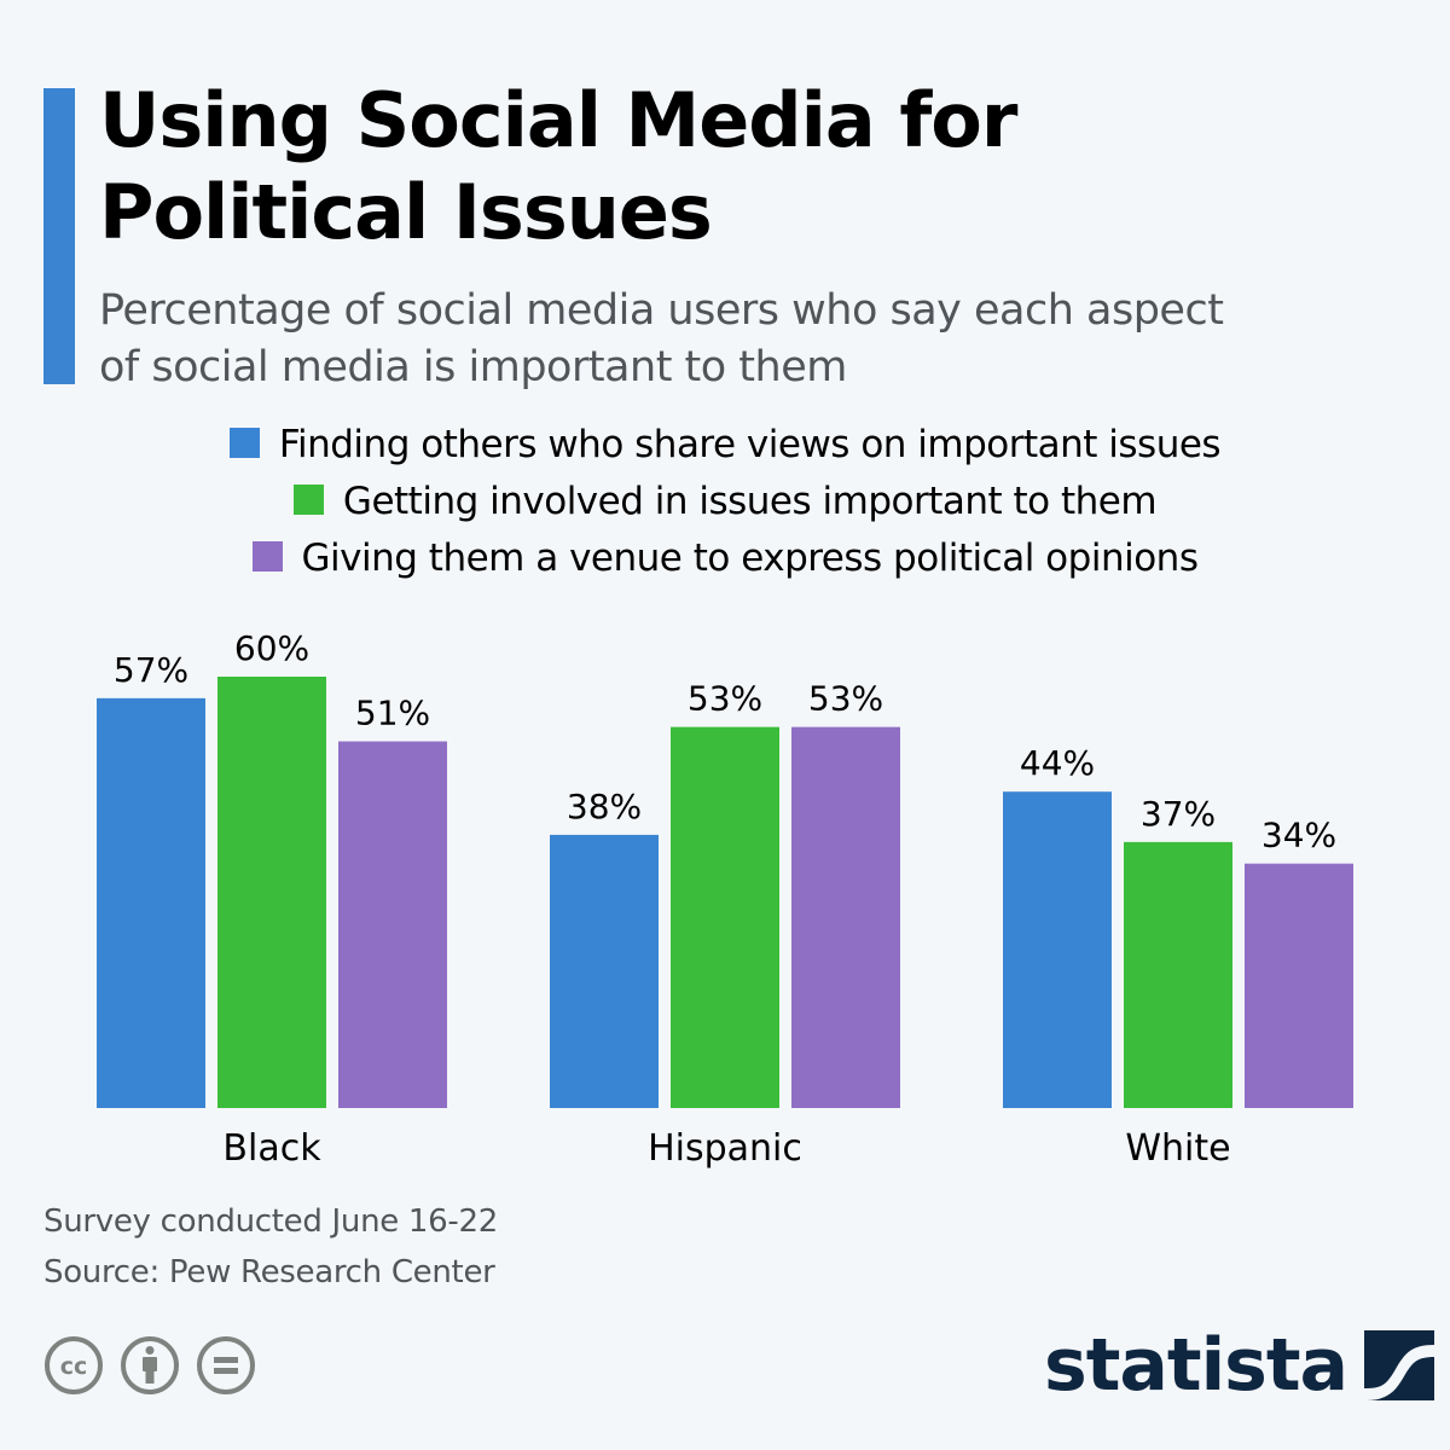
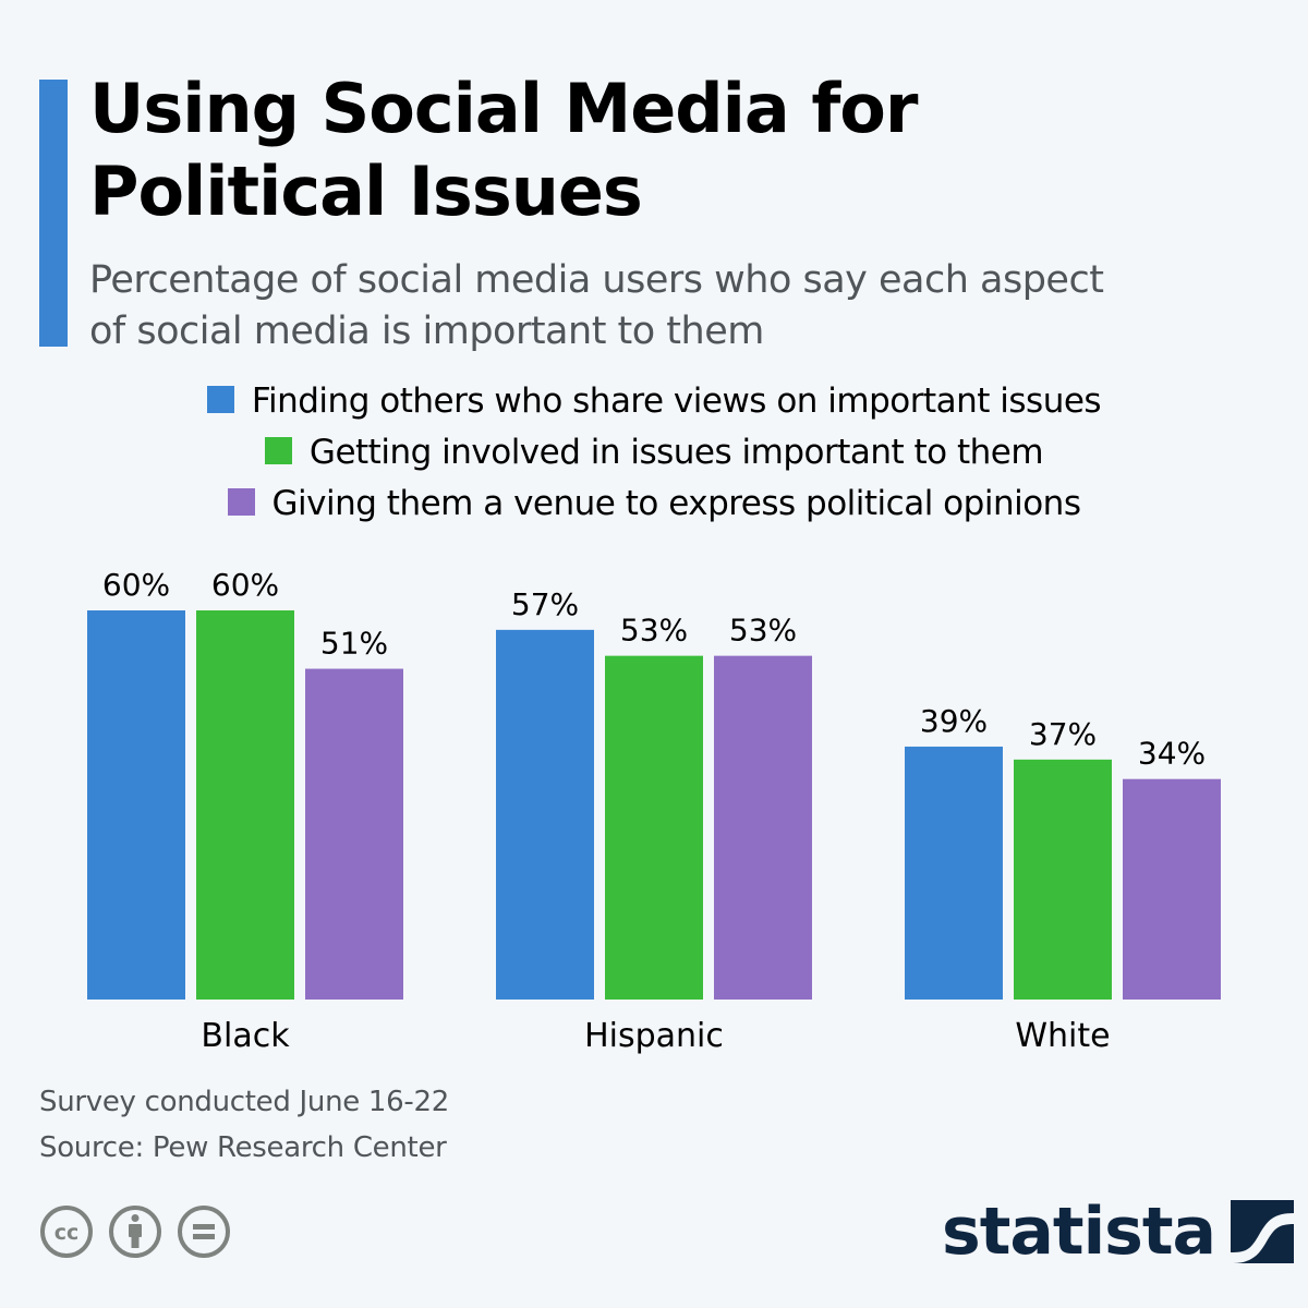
Finding others who share views on important issues/Black: 57% -> 60%
Finding others who share views on important issues/Hispanic: 38% -> 57%
Finding others who share views on important issues/White: 44% -> 39%
